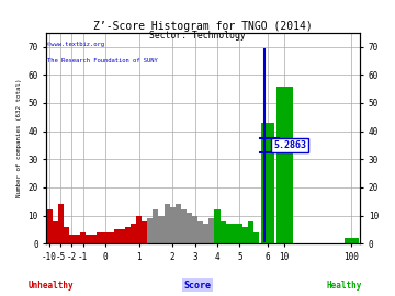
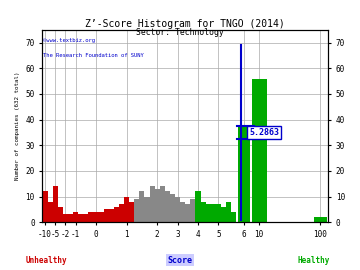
6: 43 -> 37
